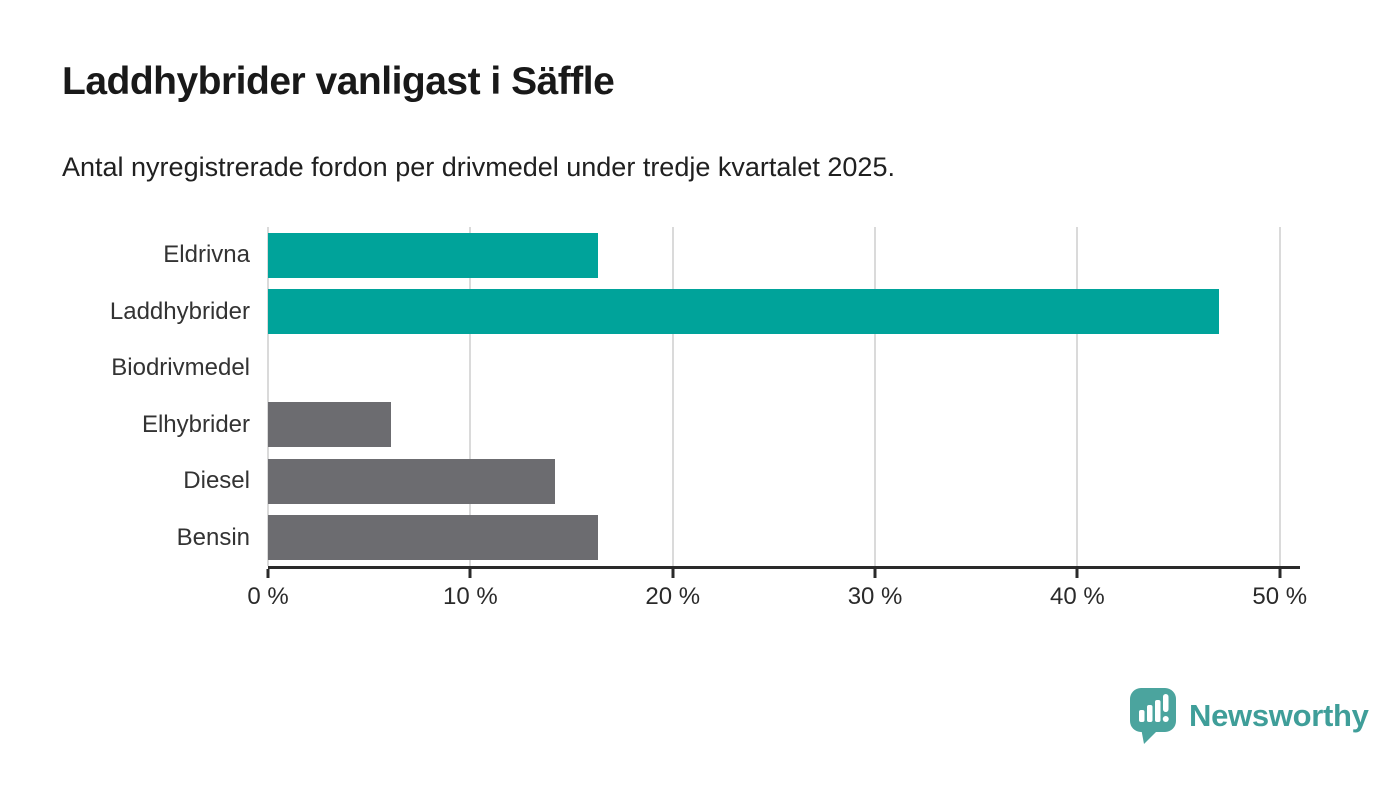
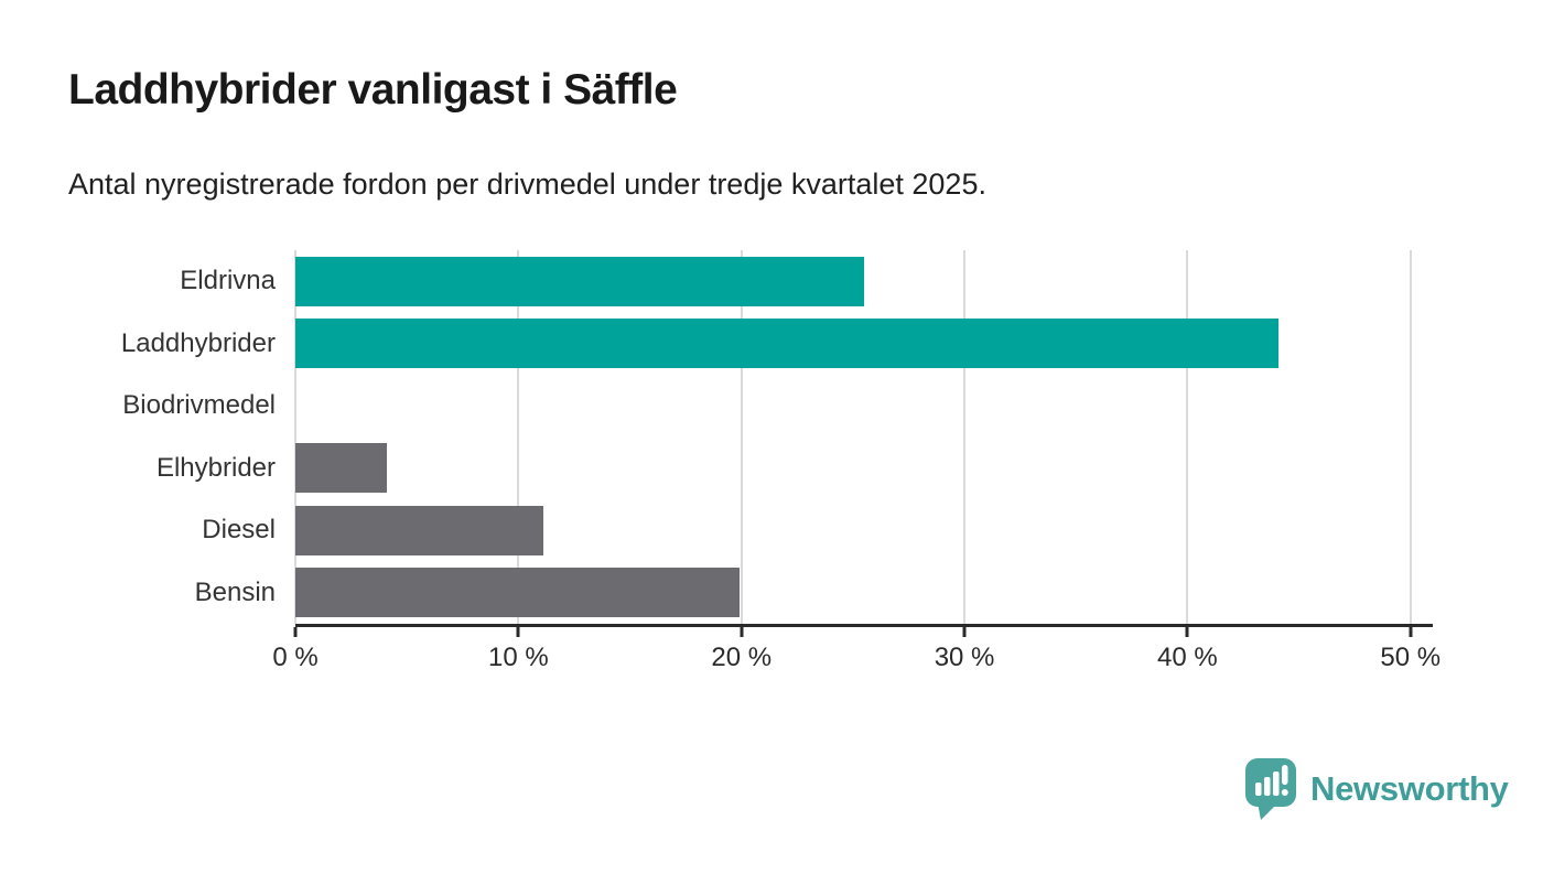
Eldrivna: 16.3% -> 25.5%
Laddhybrider: 47.0% -> 44.1%
Elhybrider: 6.1% -> 4.1%
Diesel: 14.2% -> 11.1%
Bensin: 16.3% -> 19.9%
